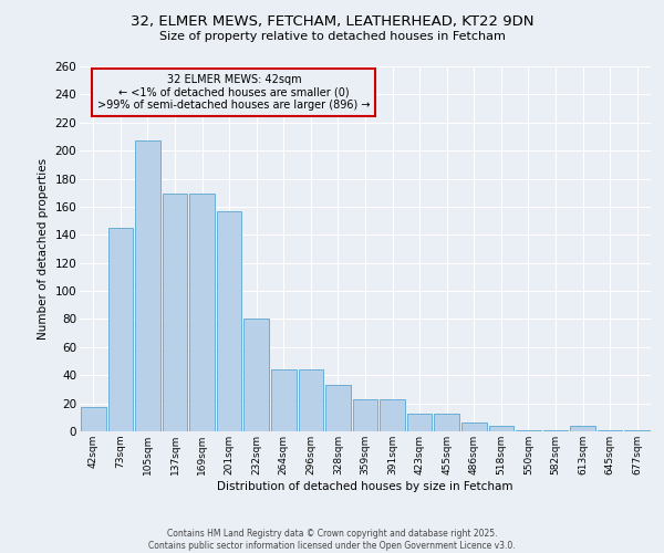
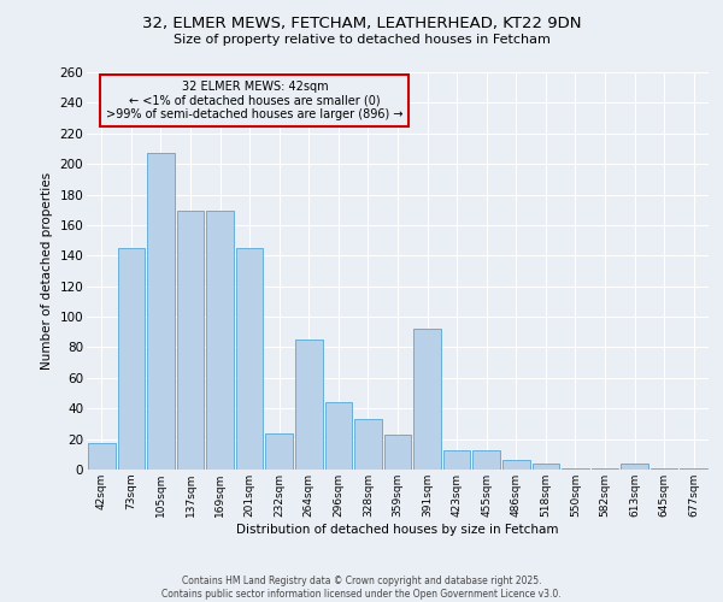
201sqm: 157 -> 145
232sqm: 80 -> 24
264sqm: 44 -> 85
391sqm: 23 -> 92
